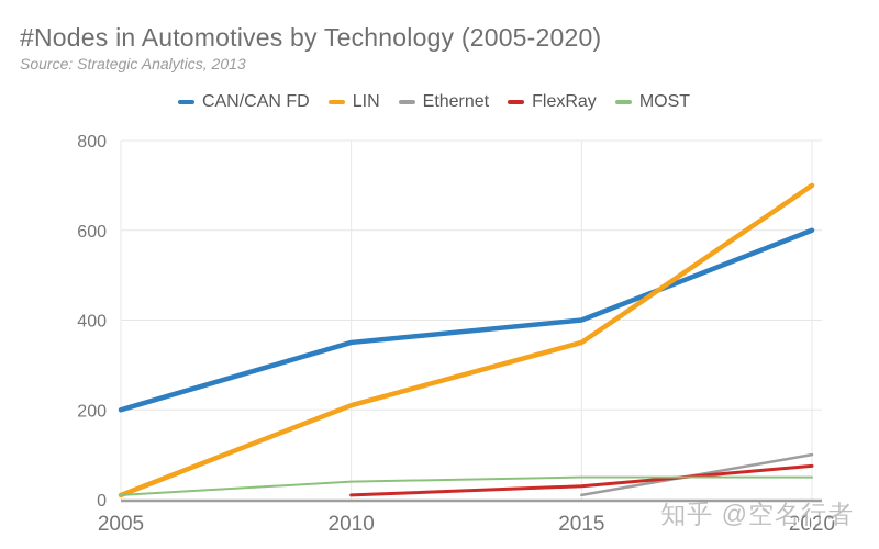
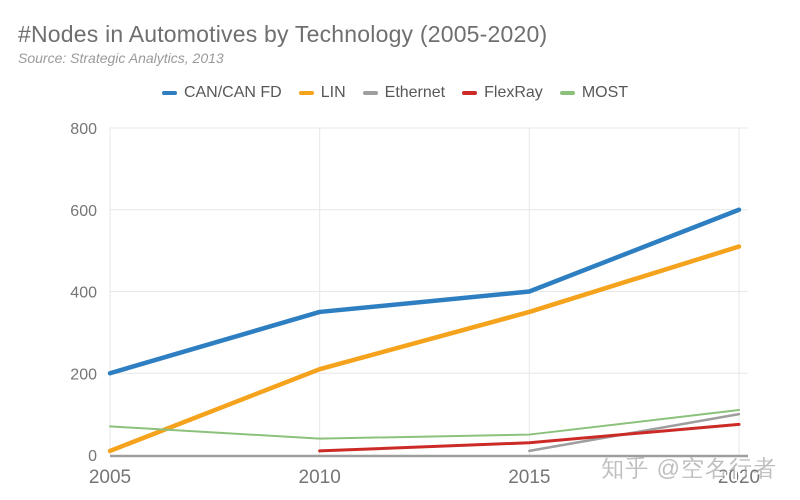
MOST/2005: 10 -> 70
LIN/2020: 700 -> 510
MOST/2020: 50 -> 110
